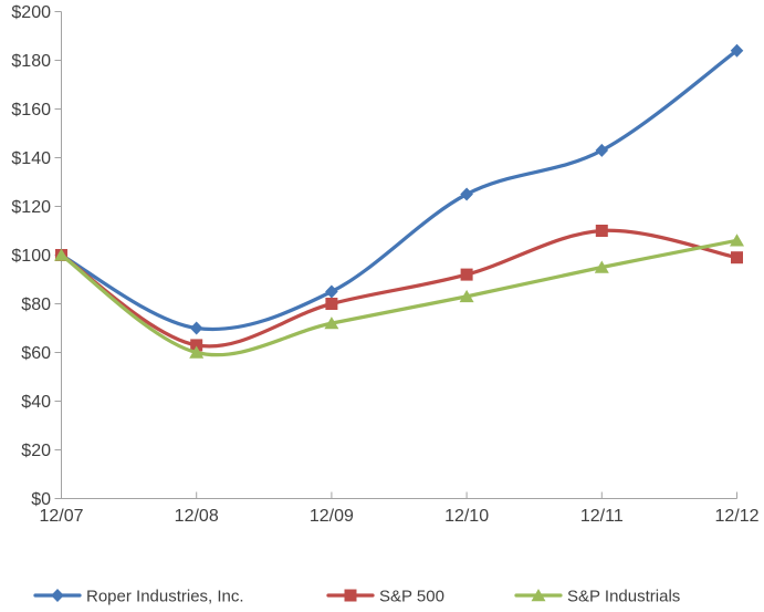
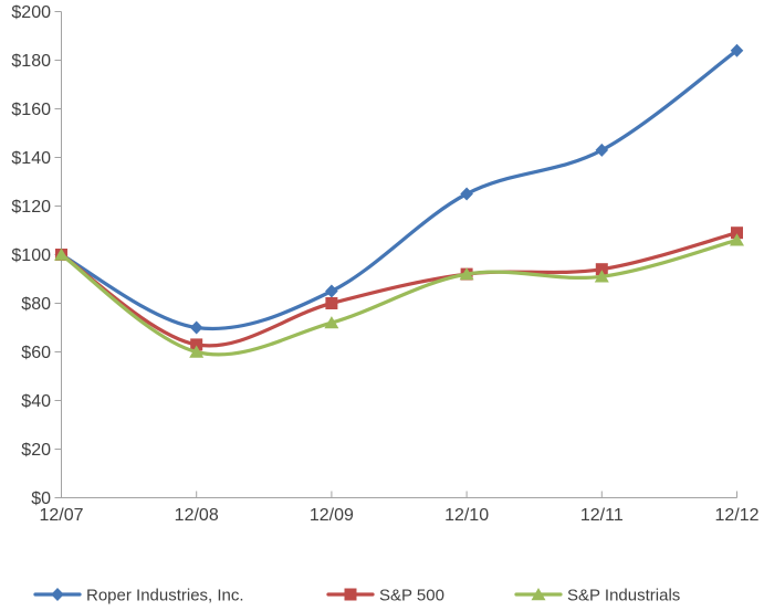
S&P Industrials/12/10: $83 -> $92
S&P 500/12/11: $110 -> $94
S&P Industrials/12/11: $95 -> $91
S&P 500/12/12: $99 -> $109
